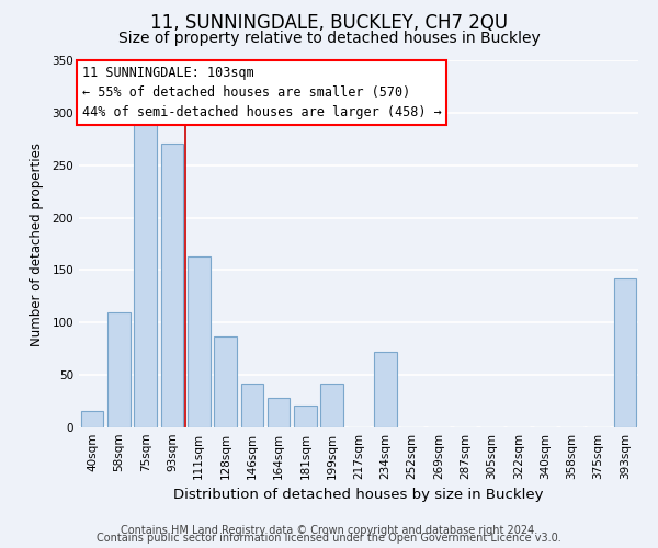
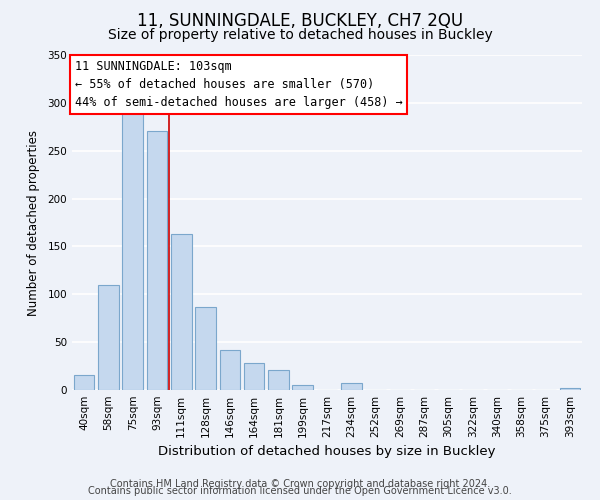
199sqm: 42 -> 5
234sqm: 72 -> 7
393sqm: 142 -> 2
